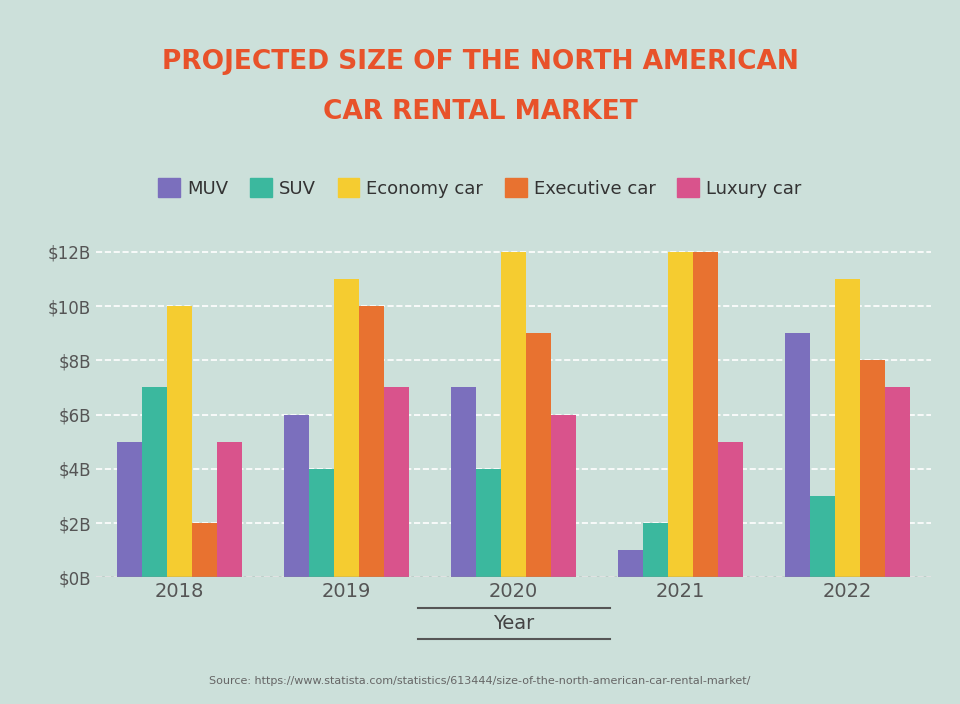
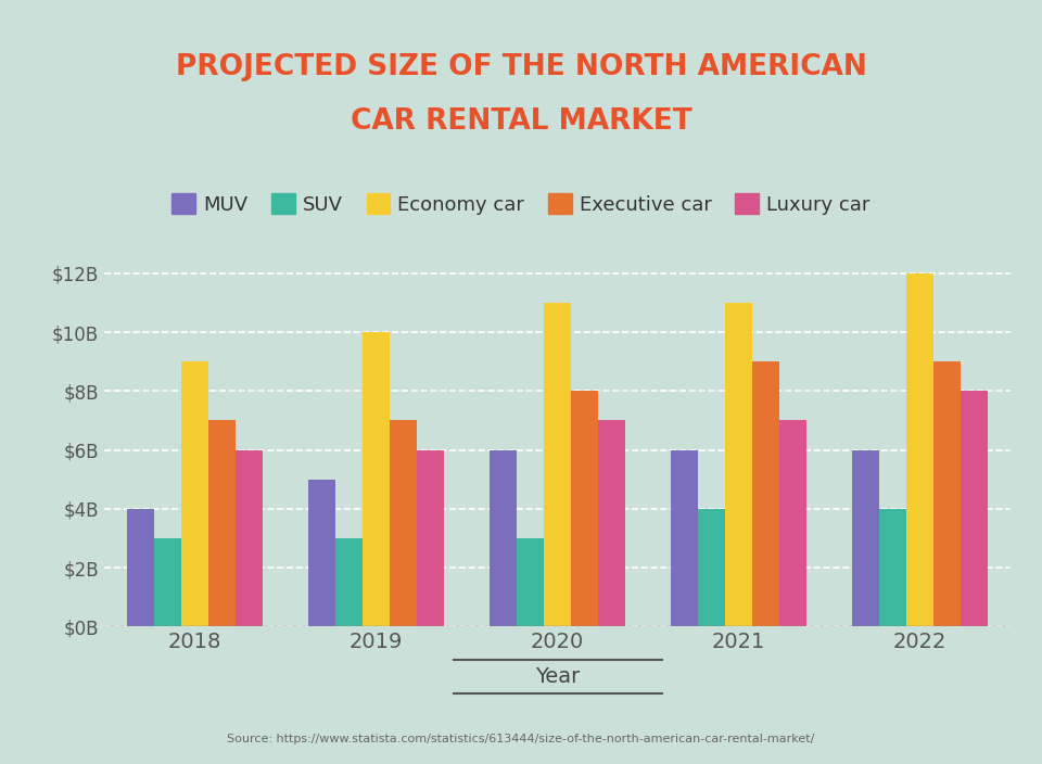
MUV/2018: $5B -> $4B
SUV/2018: $7B -> $3B
Economy car/2018: $10B -> $9B
Executive car/2018: $2B -> $7B
Luxury car/2018: $5B -> $6B
MUV/2019: $6B -> $5B
SUV/2019: $4B -> $3B
Economy car/2019: $11B -> $10B
Executive car/2019: $10B -> $7B
Luxury car/2019: $7B -> $6B
MUV/2020: $7B -> $6B
SUV/2020: $4B -> $3B
Economy car/2020: $12B -> $11B
Executive car/2020: $9B -> $8B
Luxury car/2020: $6B -> $7B
MUV/2021: $1B -> $6B
SUV/2021: $2B -> $4B
Economy car/2021: $12B -> $11B
Executive car/2021: $12B -> $9B
Luxury car/2021: $5B -> $7B
MUV/2022: $9B -> $6B
SUV/2022: $3B -> $4B
Economy car/2022: $11B -> $12B
Executive car/2022: $8B -> $9B
Luxury car/2022: $7B -> $8B
